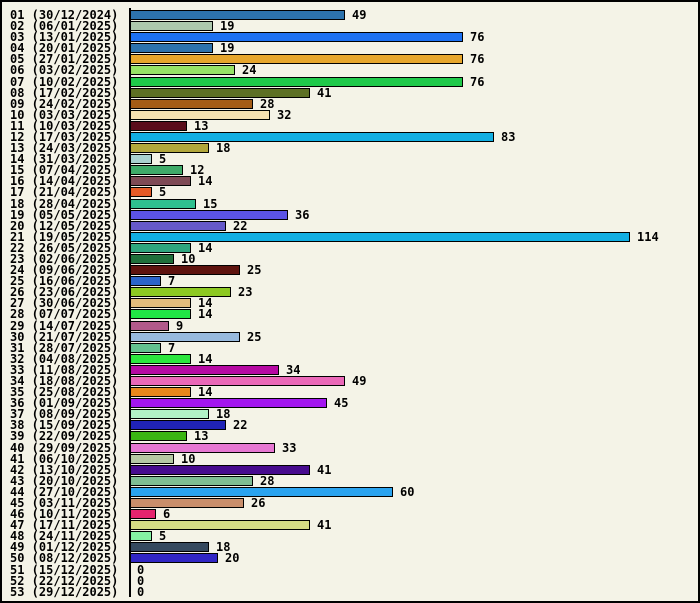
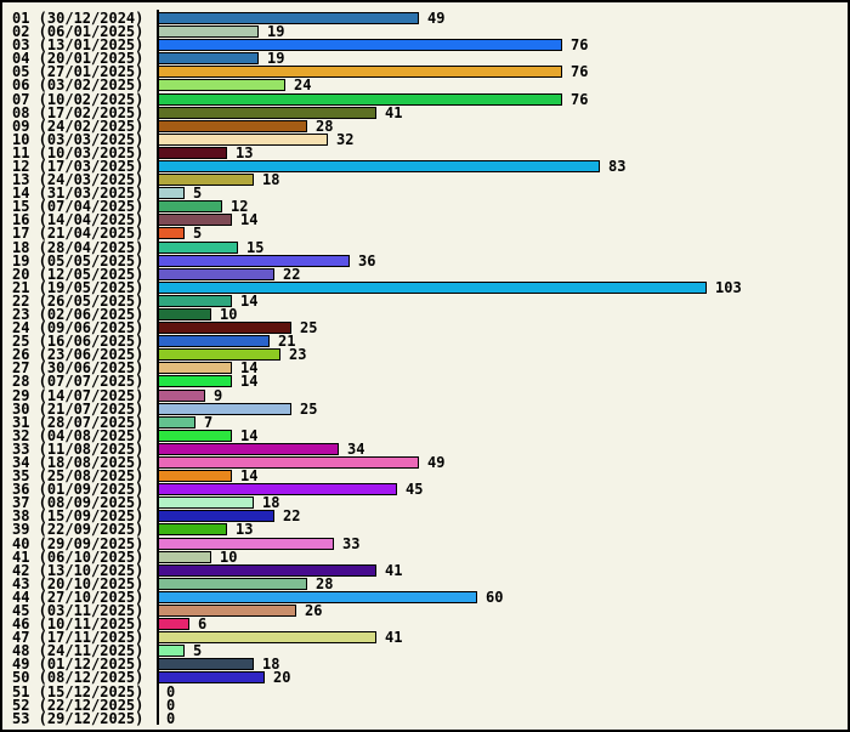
21 (19/05/2025): 114 -> 103
25 (16/06/2025): 7 -> 21
